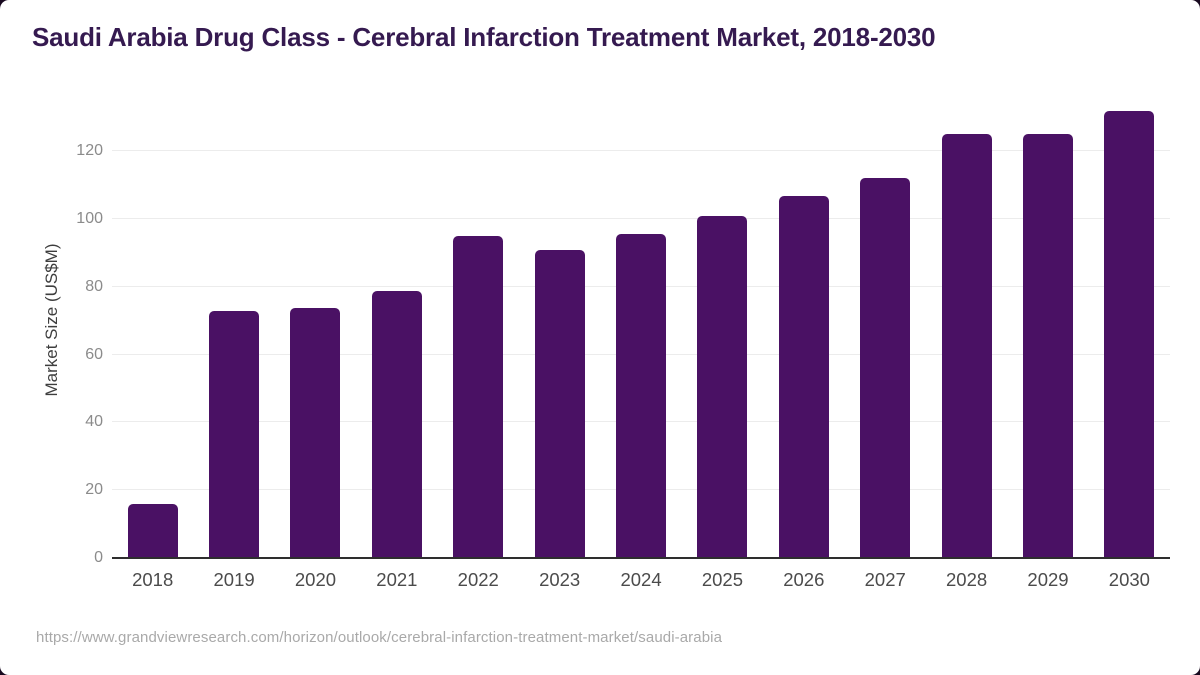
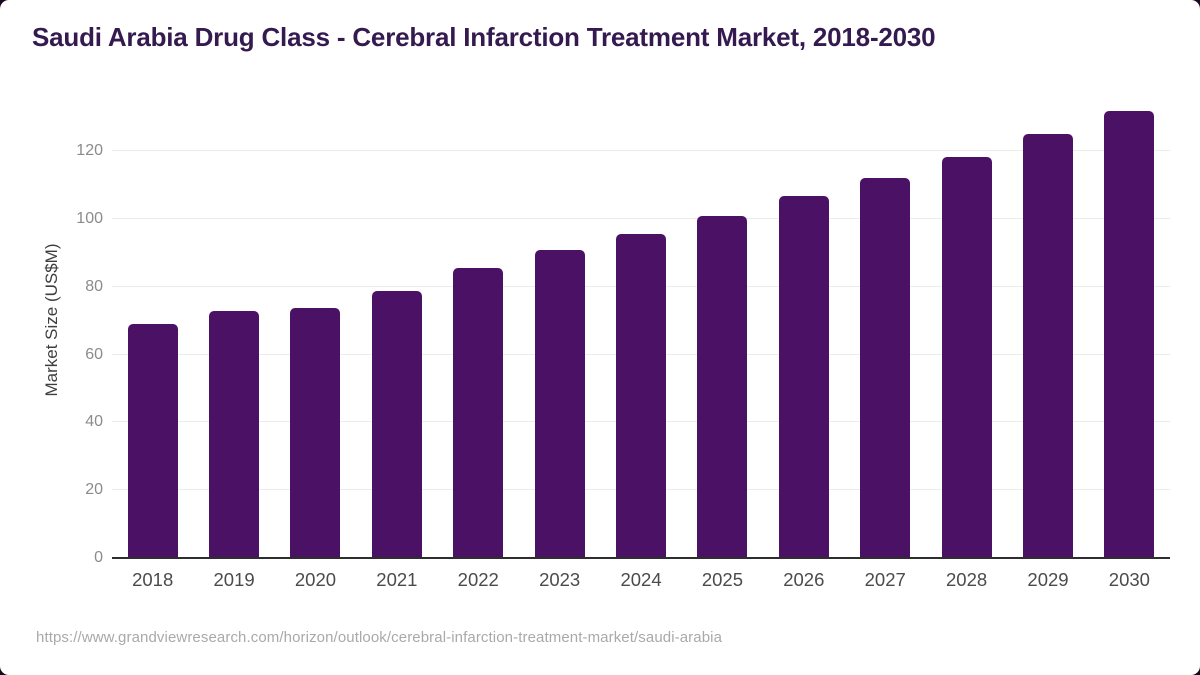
2018: 16 -> 69
2022: 95 -> 86
2028: 125 -> 118
